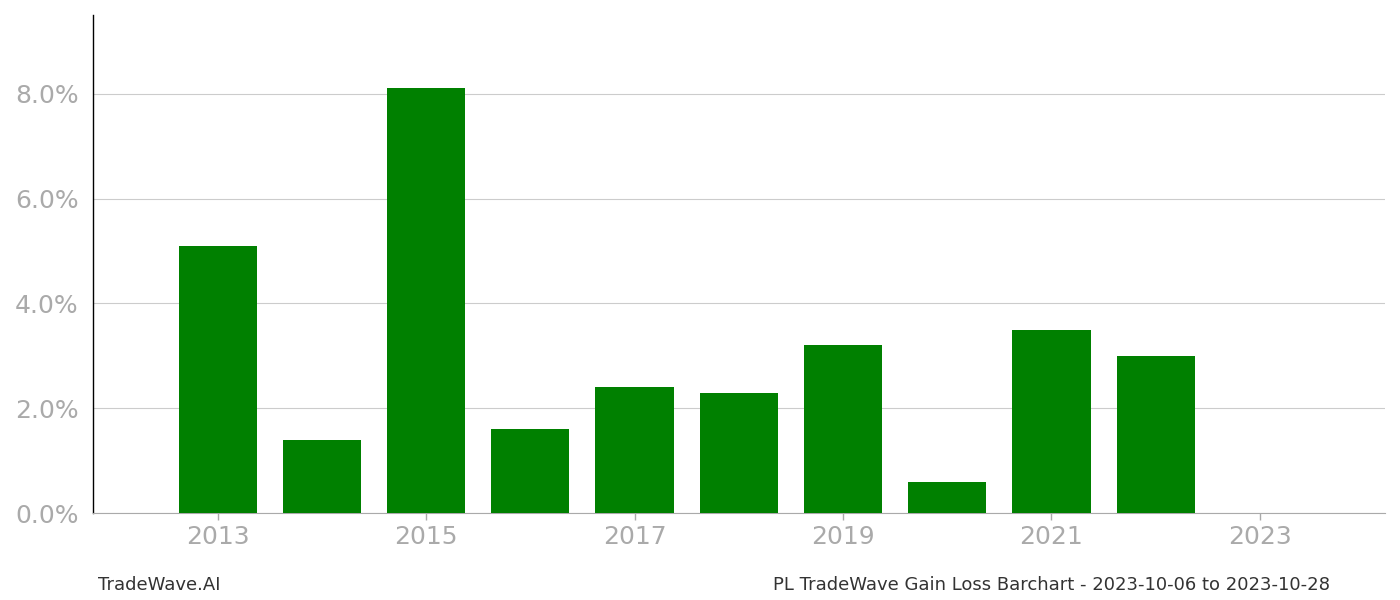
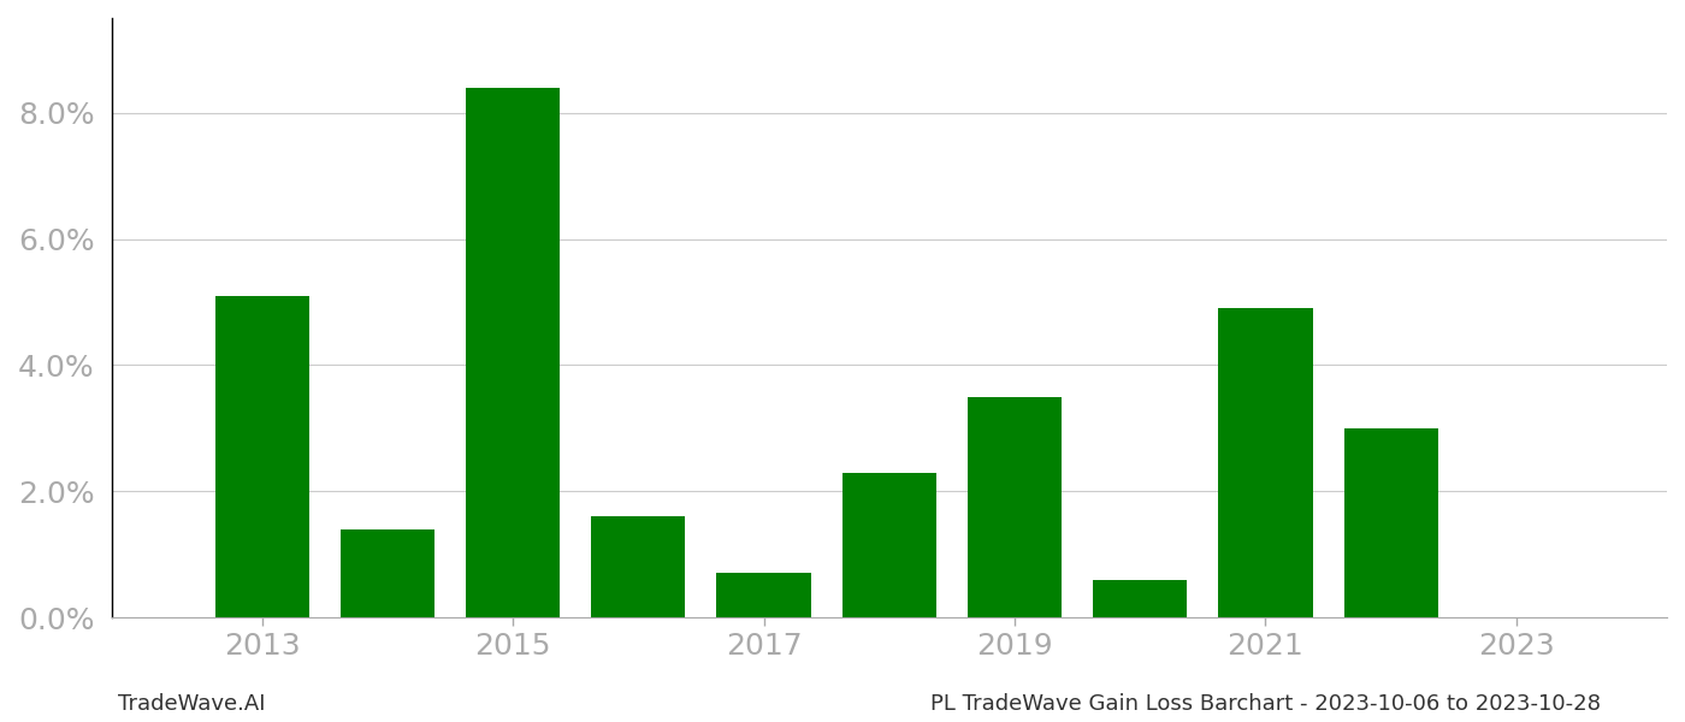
2015: 8.1% -> 8.4%
2017: 2.4% -> 0.7%
2019: 3.2% -> 3.5%
2021: 3.5% -> 4.9%
